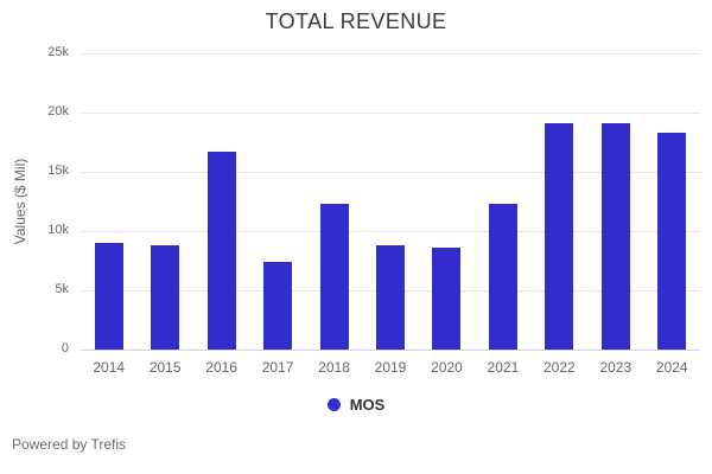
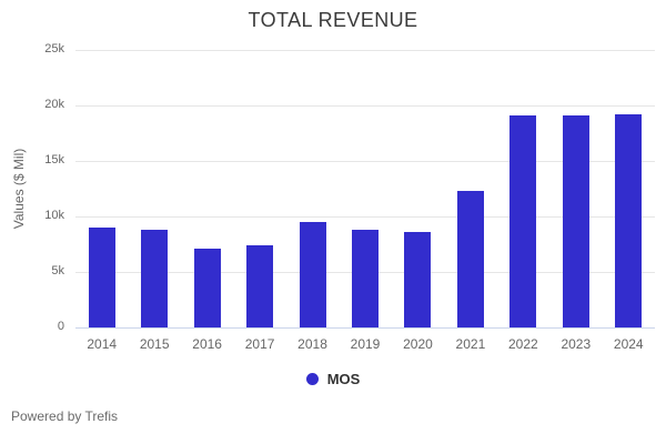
2016: 16.7k -> 7.1k
2018: 12.3k -> 9.5k
2024: 18.3k -> 19.2k
